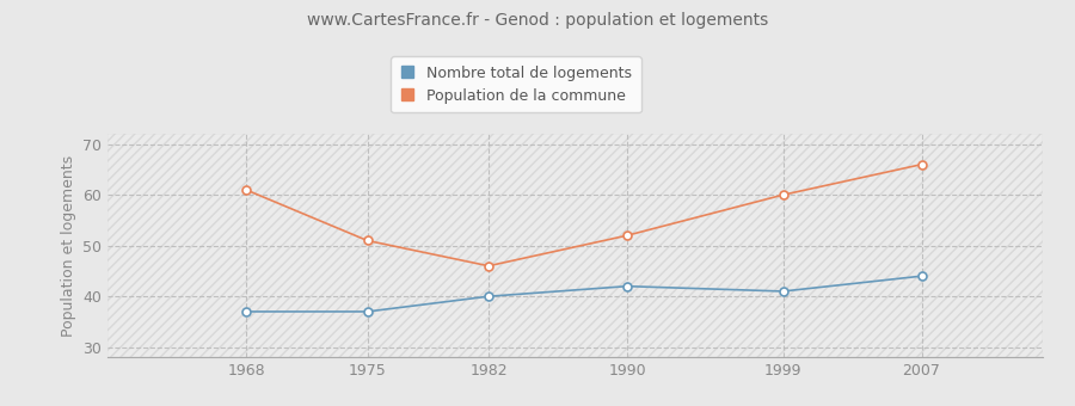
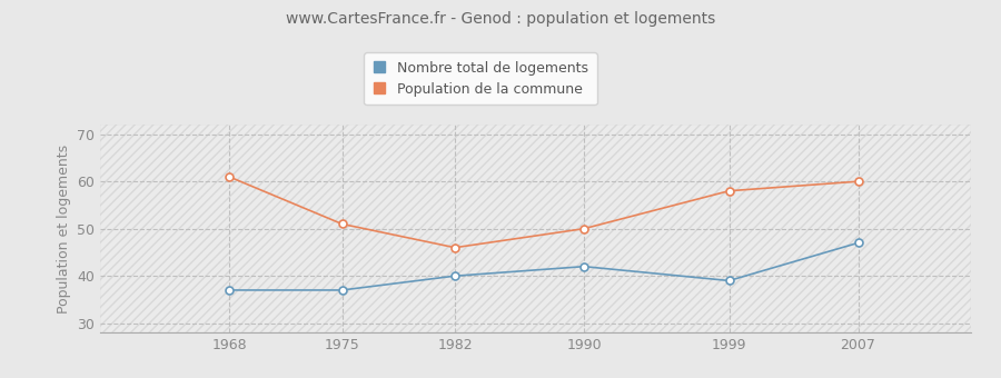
Population de la commune/1990: 52 -> 50
Nombre total de logements/1999: 41 -> 39
Population de la commune/1999: 60 -> 58
Nombre total de logements/2007: 44 -> 47
Population de la commune/2007: 66 -> 60
